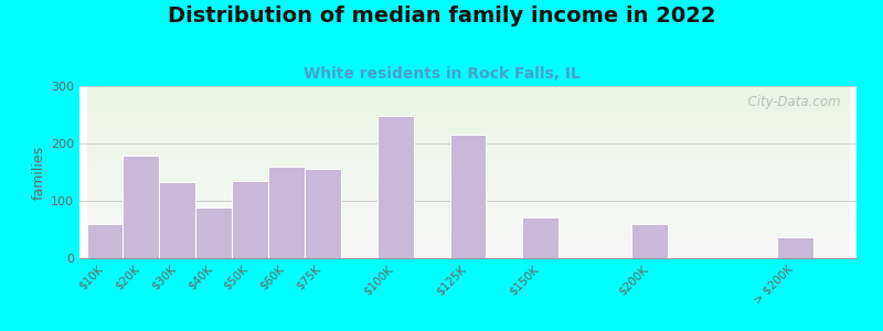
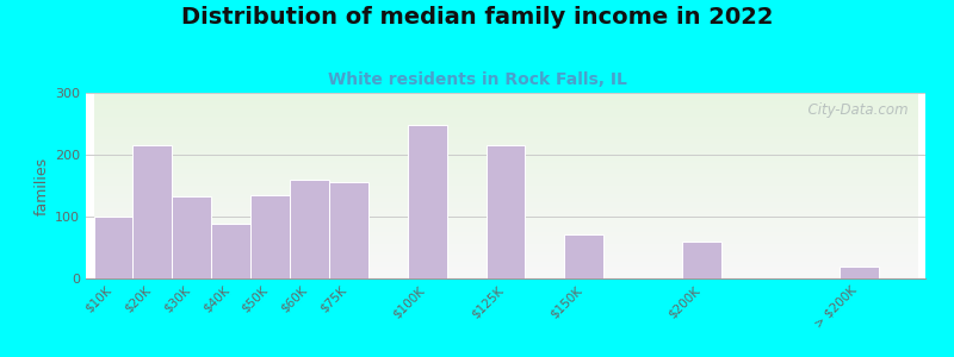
$10K: 60 -> 100
$20K: 178 -> 216
> $200K: 37 -> 20
